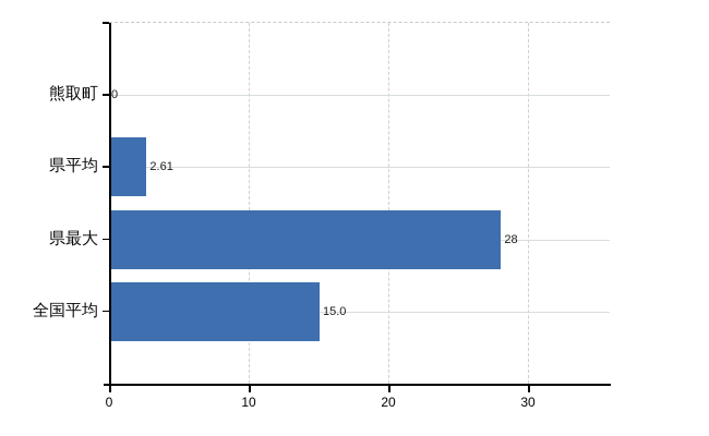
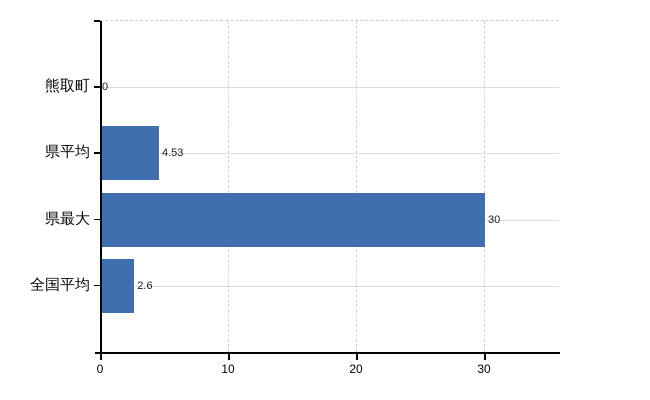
県平均: 2.61 -> 4.53
県最大: 28 -> 30
全国平均: 15.0 -> 2.6
